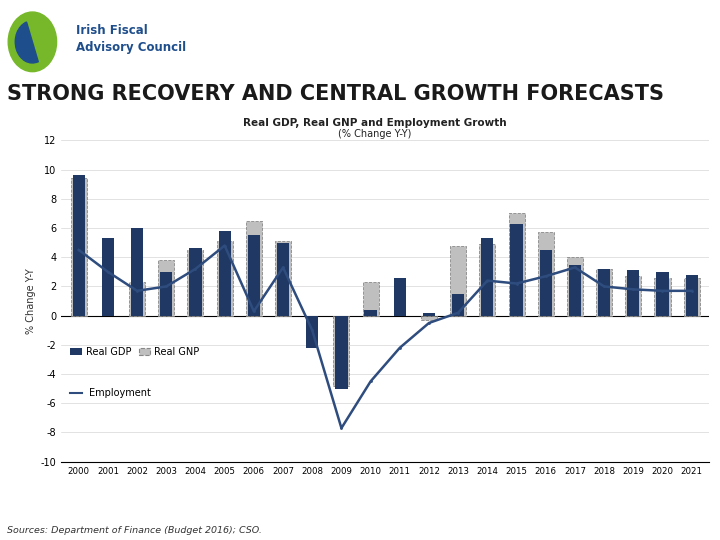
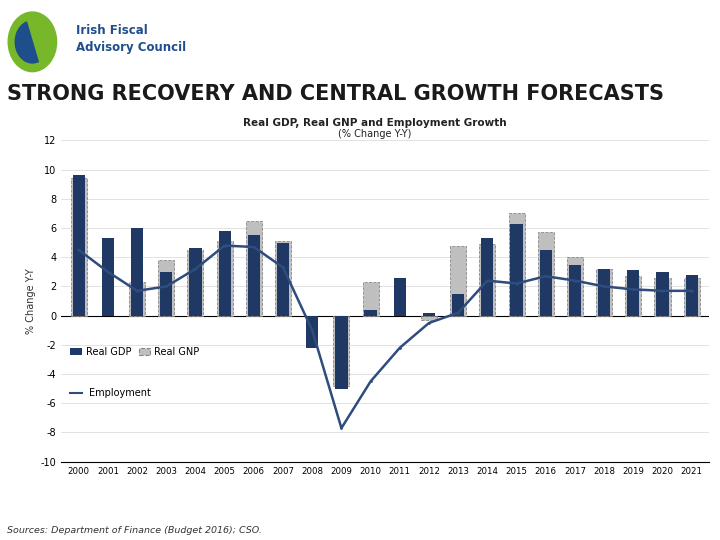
2006: 0.3 -> 4.7
2017: 3.3 -> 2.4
